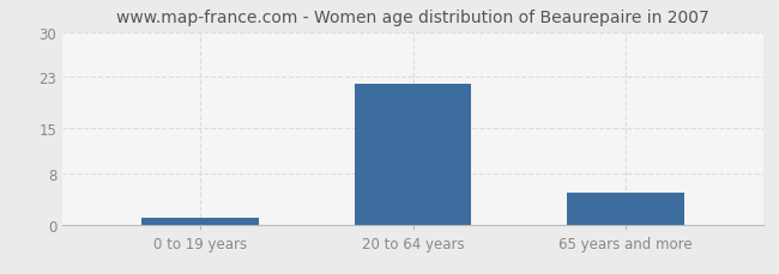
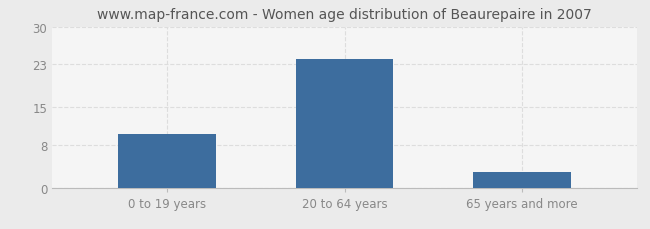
0 to 19 years: 1 -> 10
20 to 64 years: 22 -> 24
65 years and more: 5 -> 3
